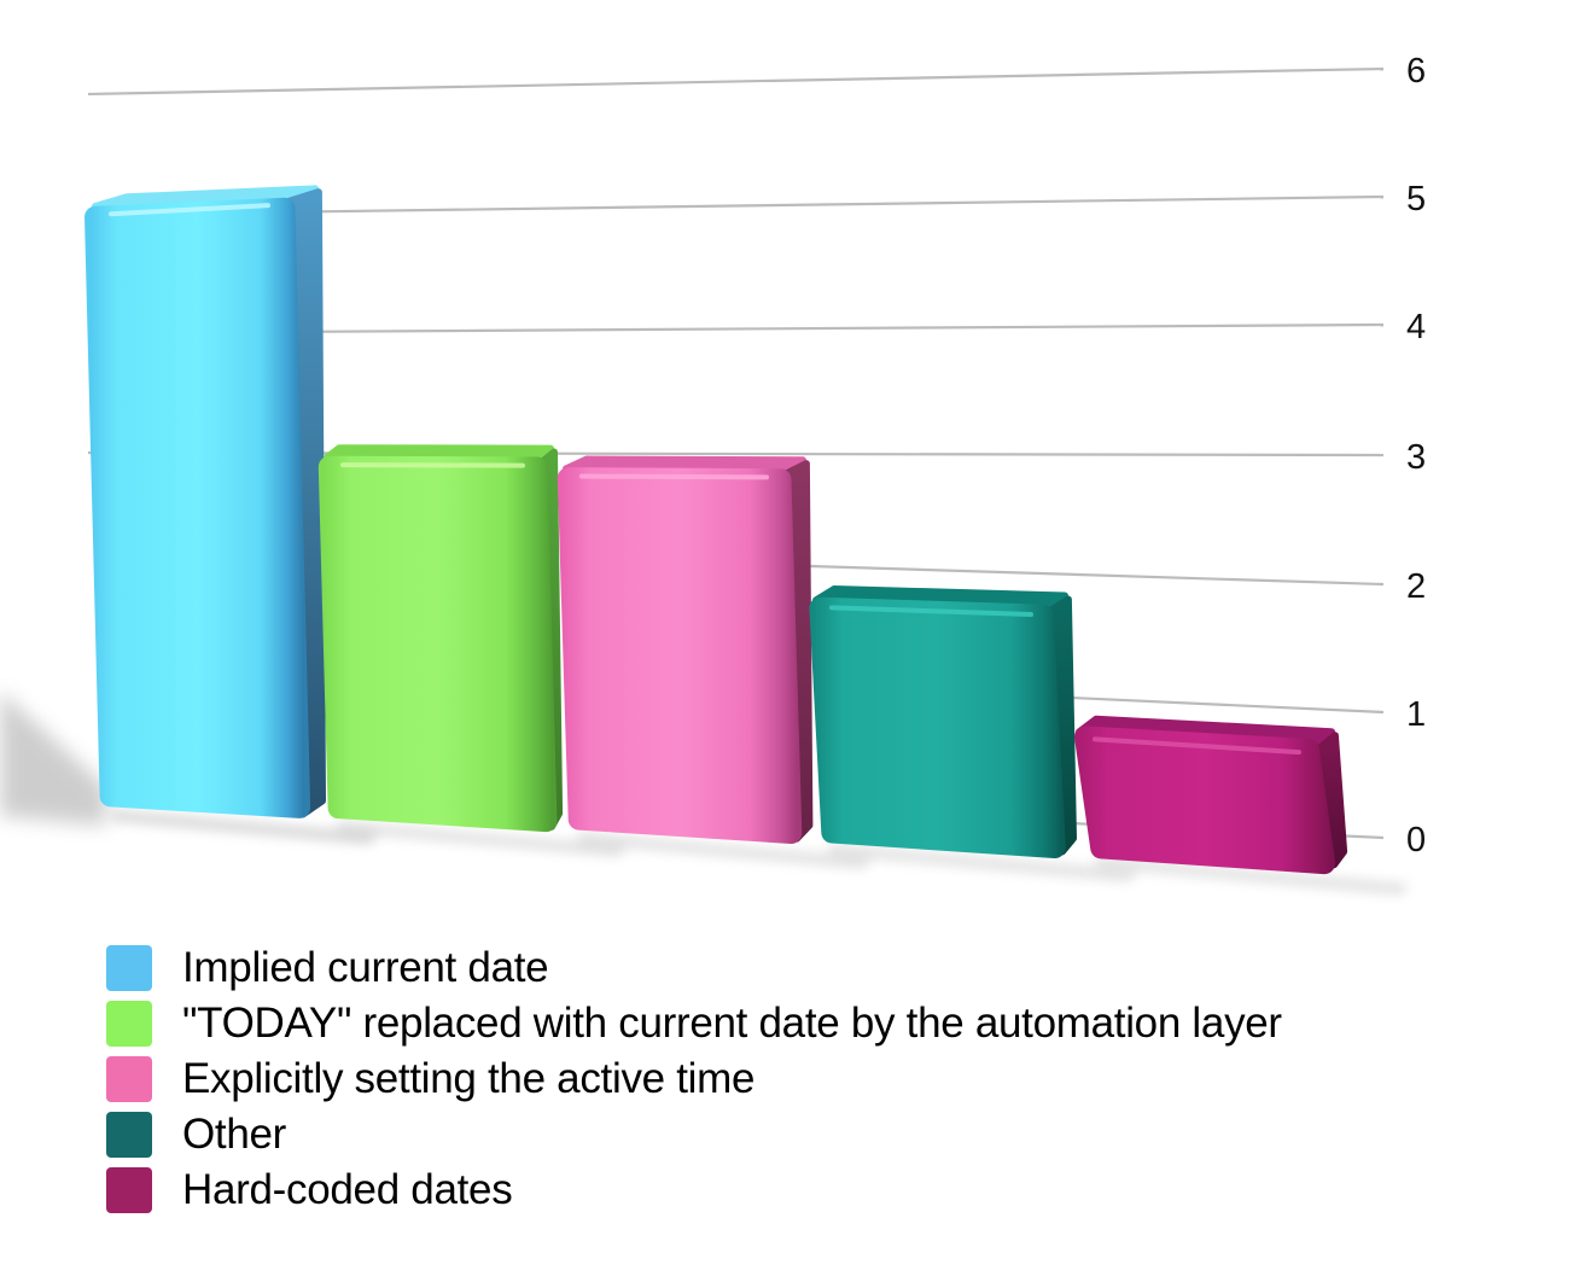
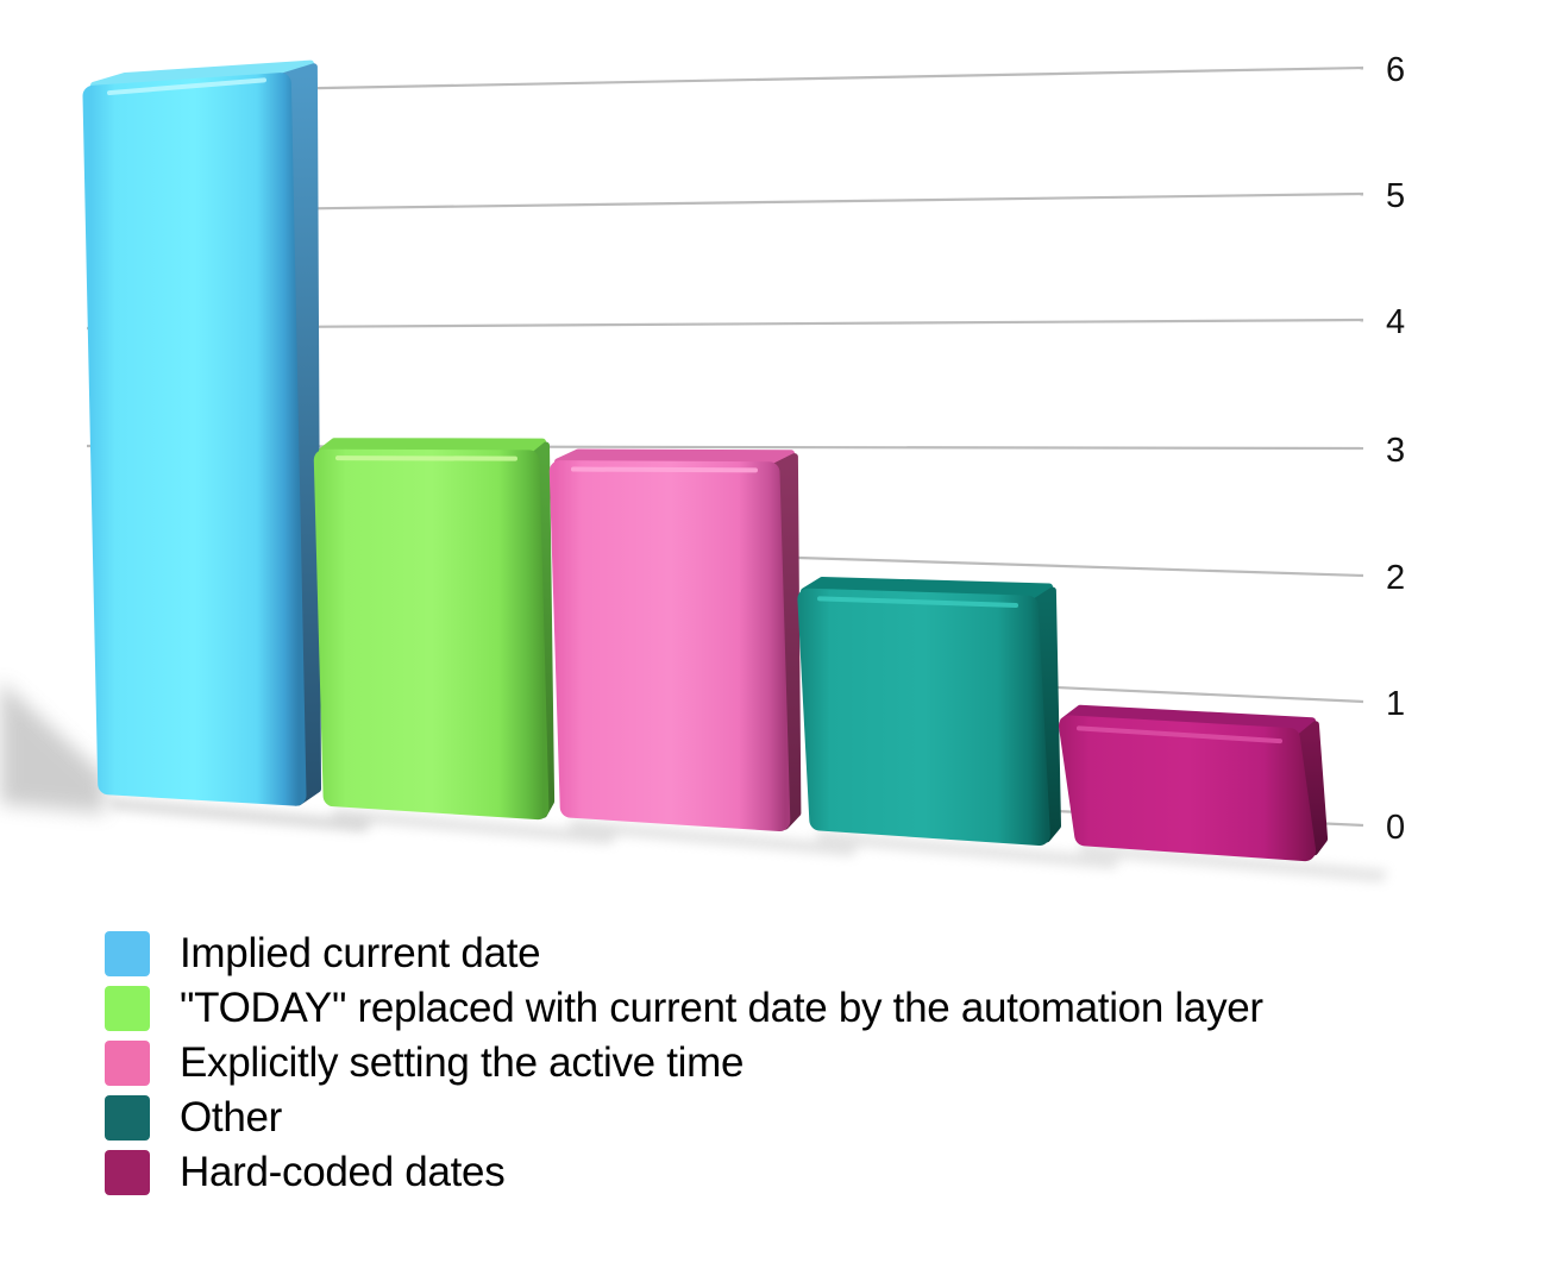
Implied current date: 5 -> 6
